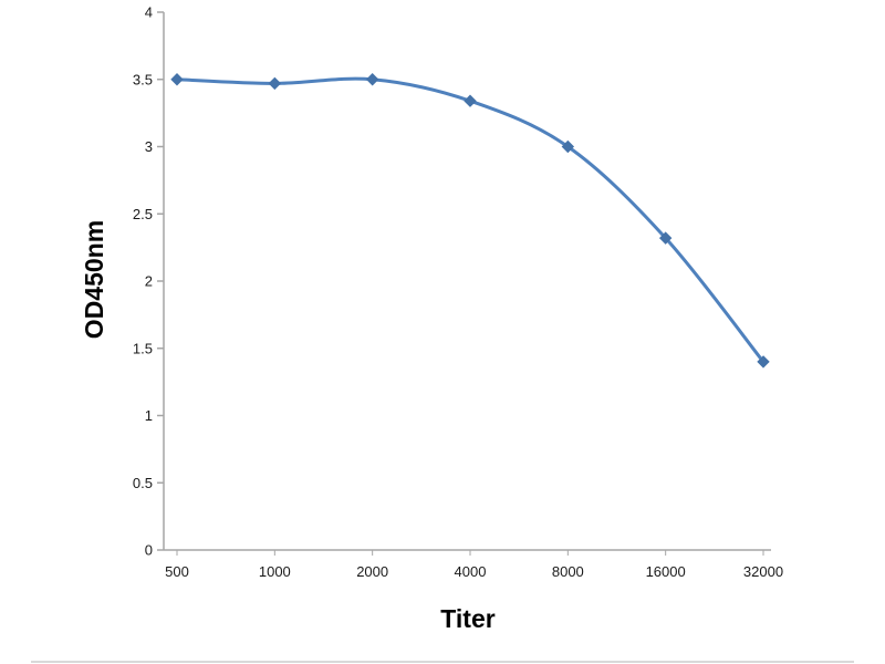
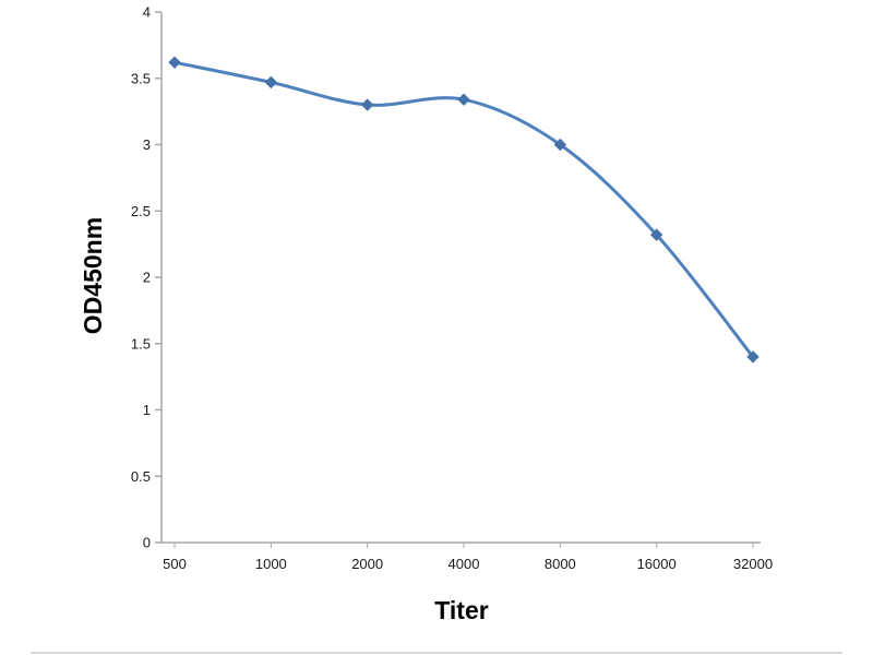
500: 3.50 -> 3.62
2000: 3.50 -> 3.30
